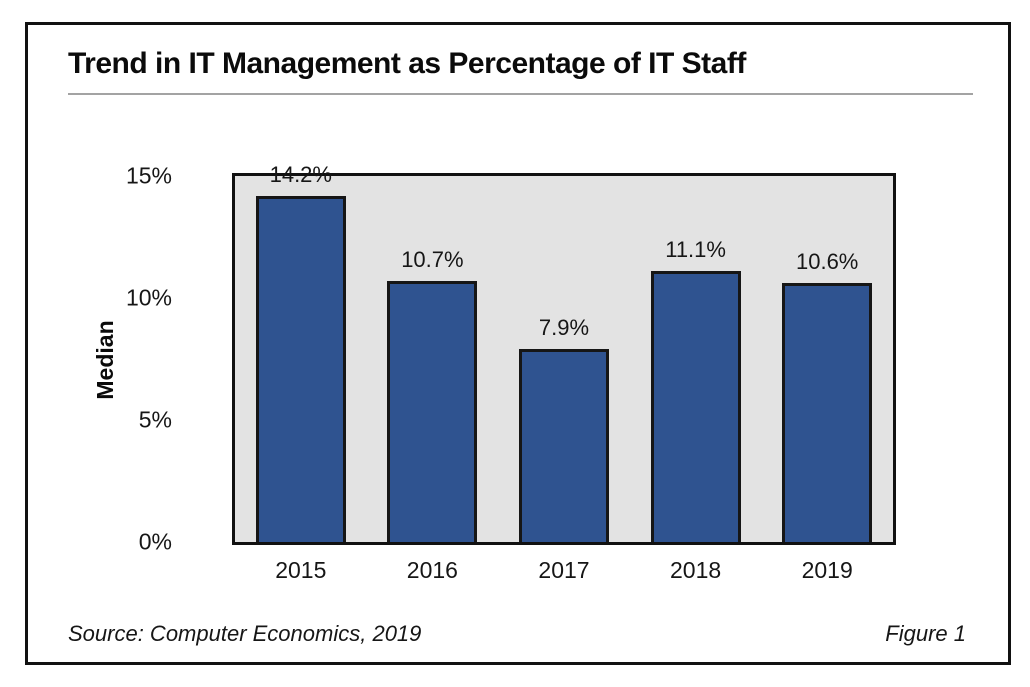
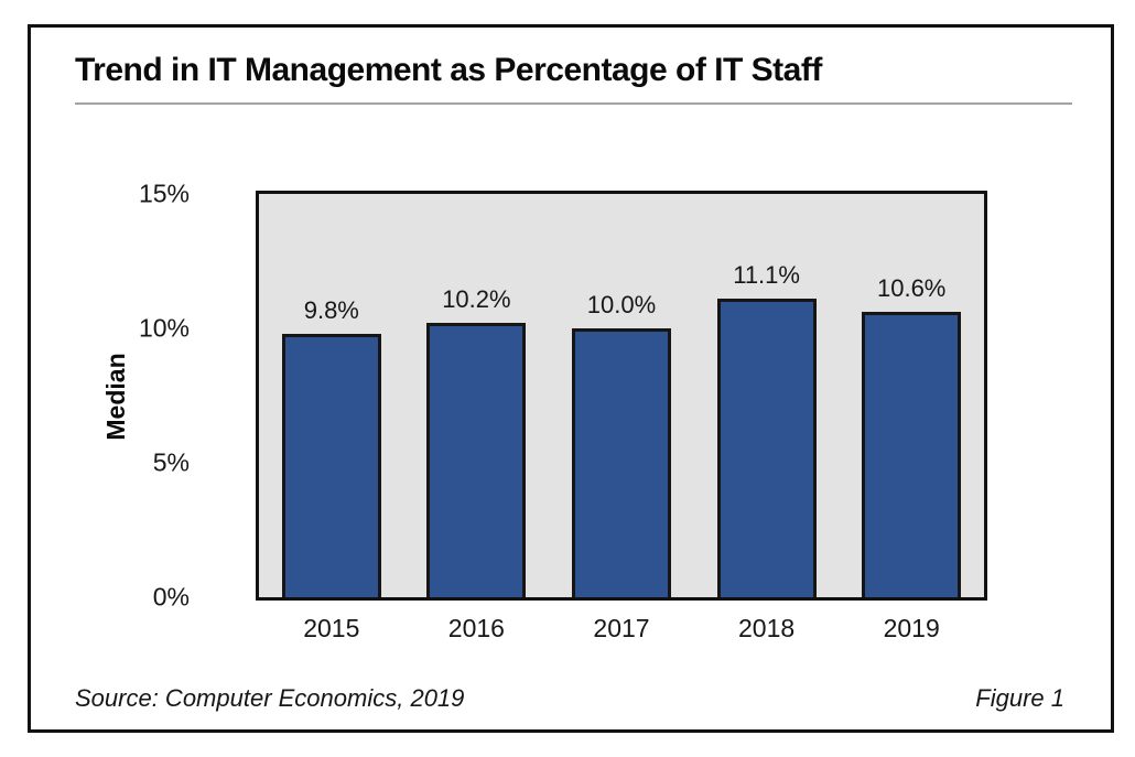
2015: 14.2% -> 9.8%
2016: 10.7% -> 10.2%
2017: 7.9% -> 10.0%
